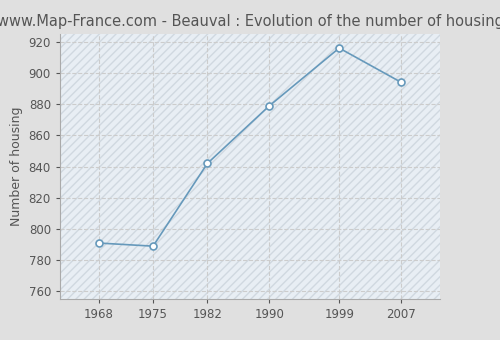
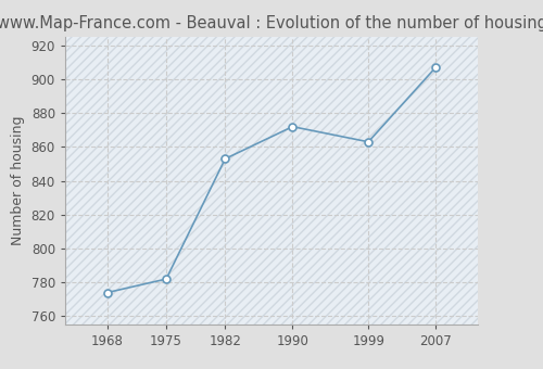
1968: 791 -> 774
1975: 789 -> 782
1982: 842 -> 853
1990: 879 -> 872
1999: 916 -> 863
2007: 894 -> 907
